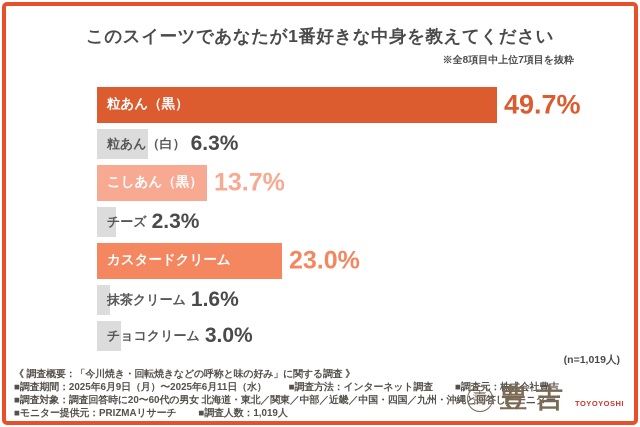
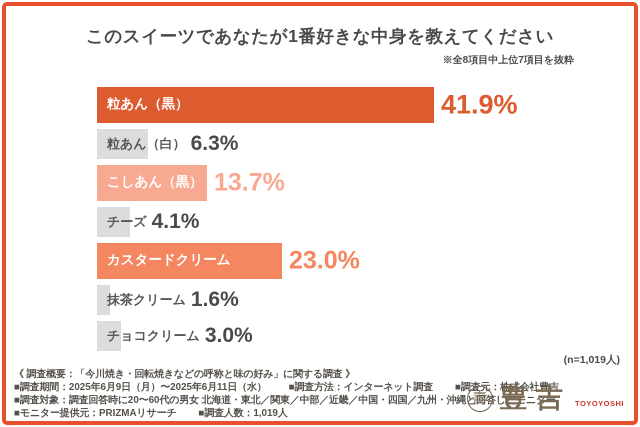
粒あん（黒）: 49.7% -> 41.9%
チーズ: 2.3% -> 4.1%
